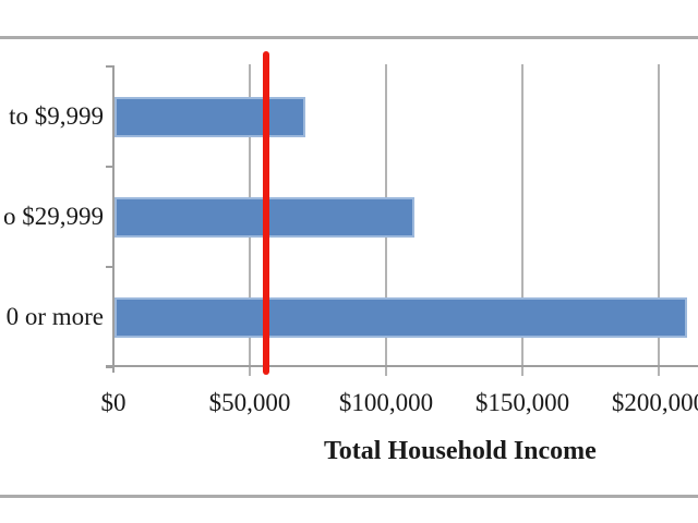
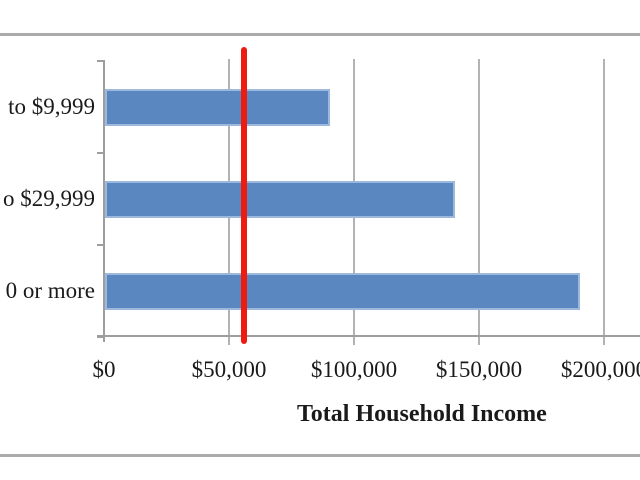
to $9,999: $70000 -> $90000
o $29,999: $110000 -> $140000
0 or more: $210000 -> $190000
